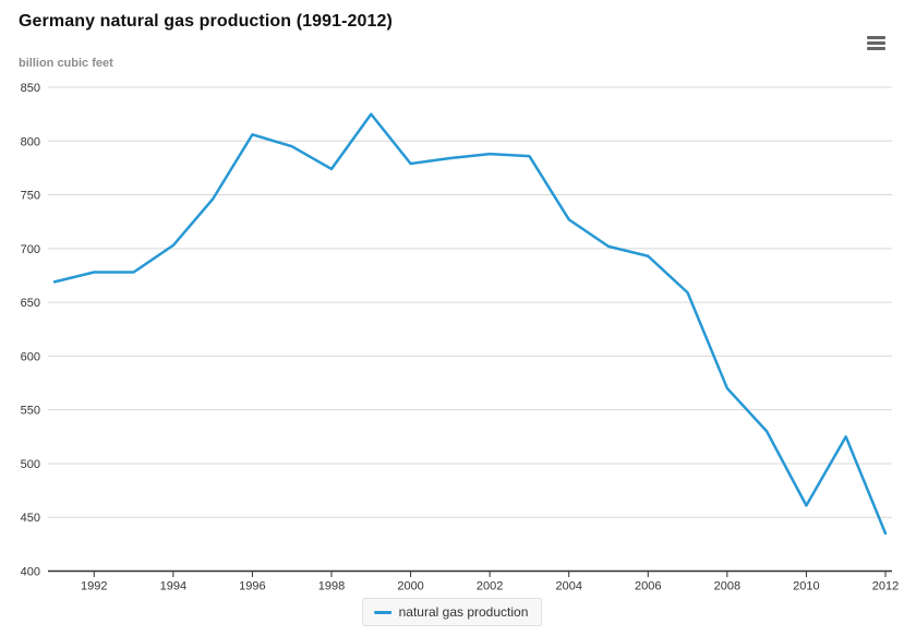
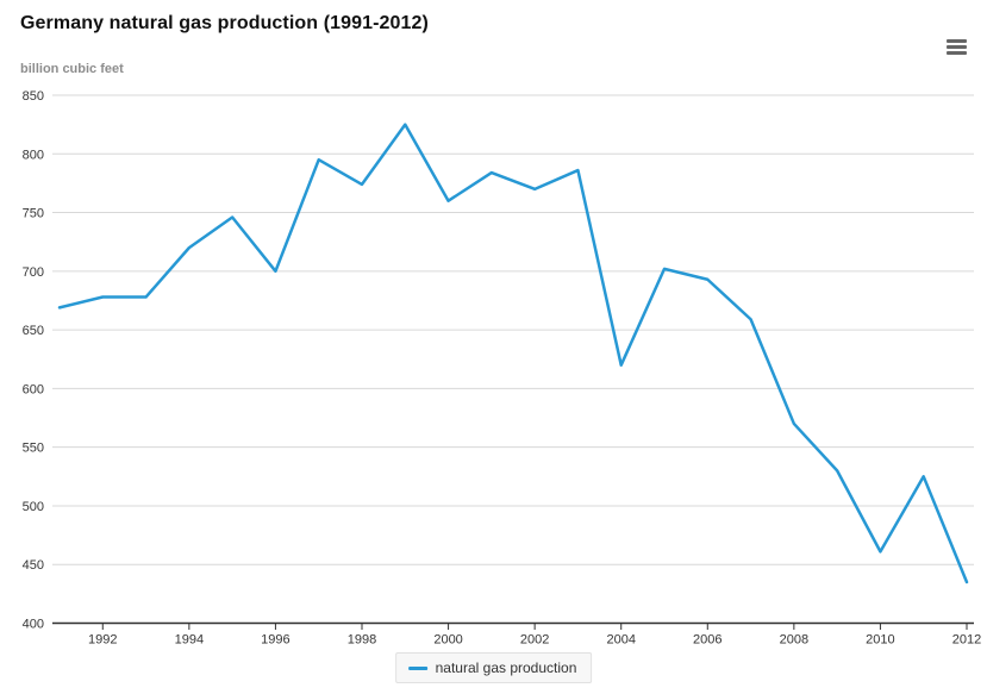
1994: 700 -> 720
1996: 810 -> 700
2000: 780 -> 760
2002: 790 -> 770
2004: 730 -> 620
